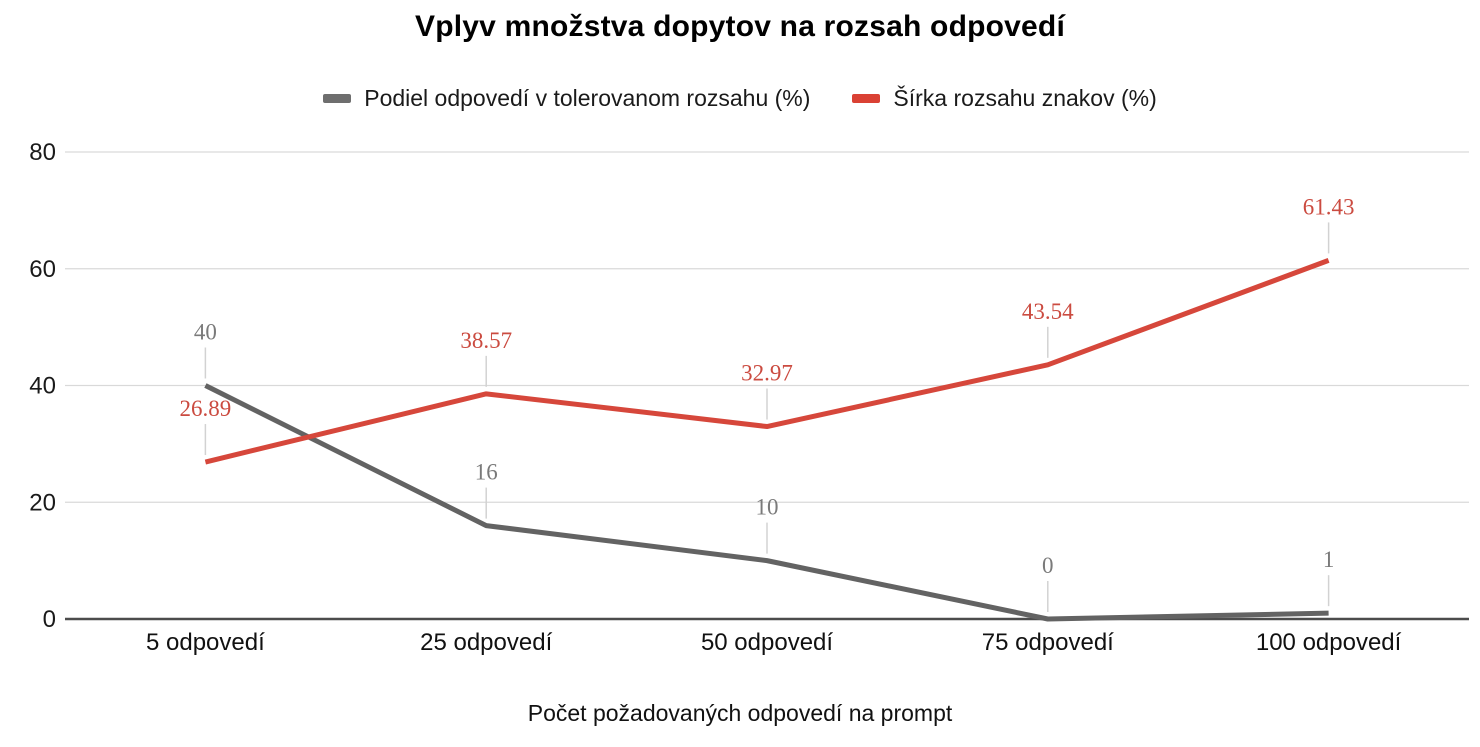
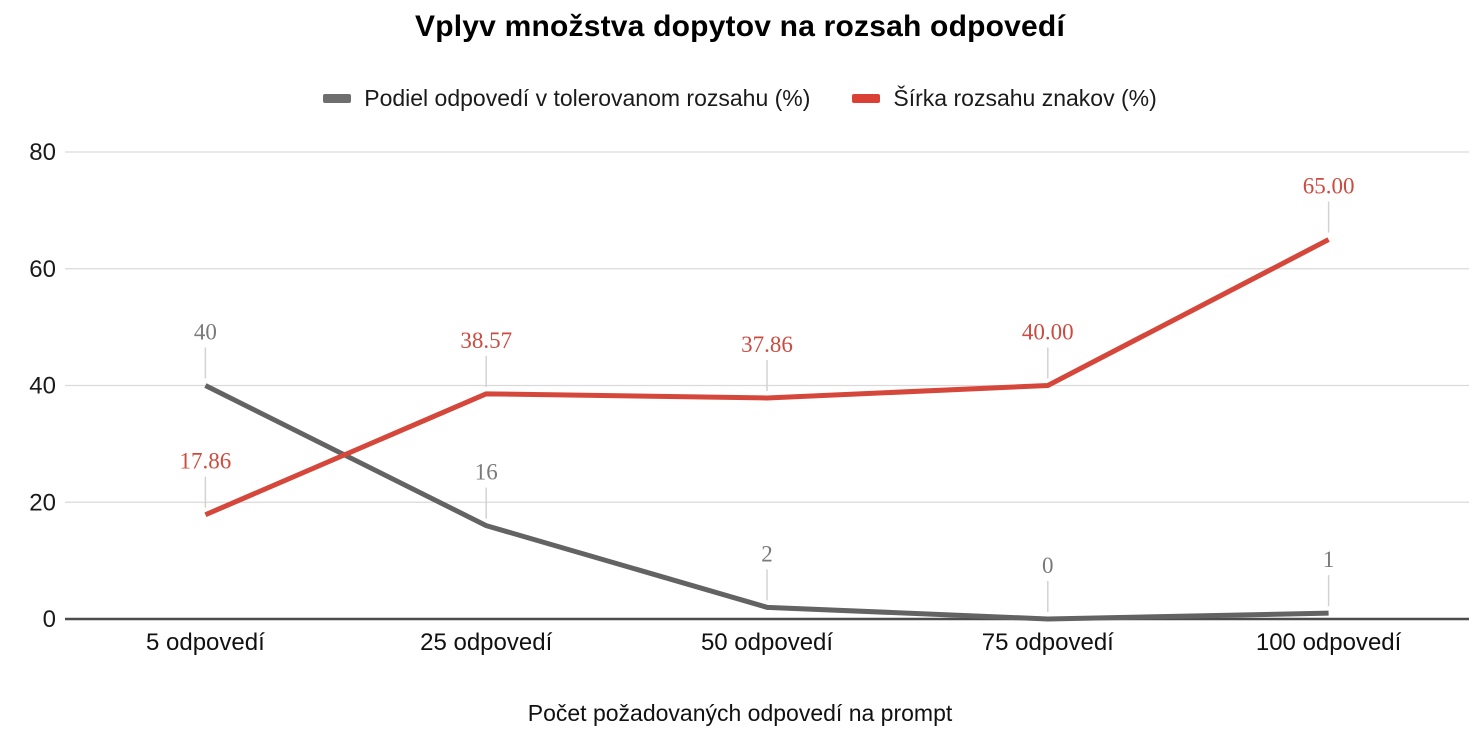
Šírka rozsahu znakov (%)/5 odpovedí: 26.89 -> 17.86
Podiel odpovedí v tolerovanom rozsahu (%)/50 odpovedí: 10 -> 2
Šírka rozsahu znakov (%)/50 odpovedí: 32.97 -> 37.86
Šírka rozsahu znakov (%)/75 odpovedí: 43.54 -> 40.00
Šírka rozsahu znakov (%)/100 odpovedí: 61.43 -> 65.00
